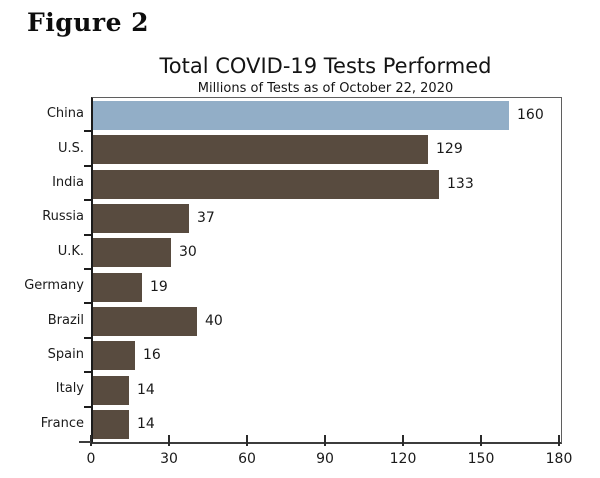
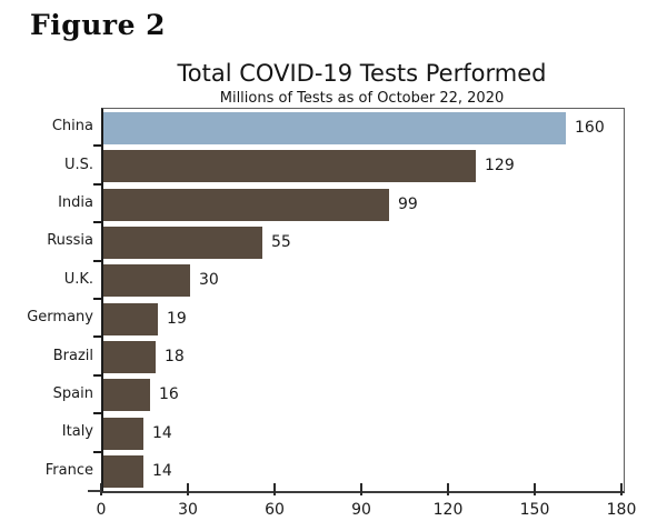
India: 133 -> 99
Russia: 37 -> 55
Brazil: 40 -> 18
